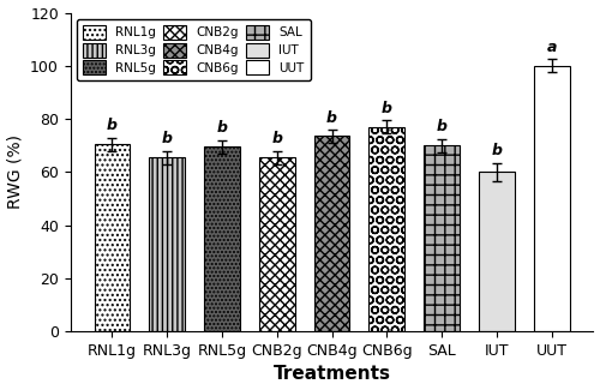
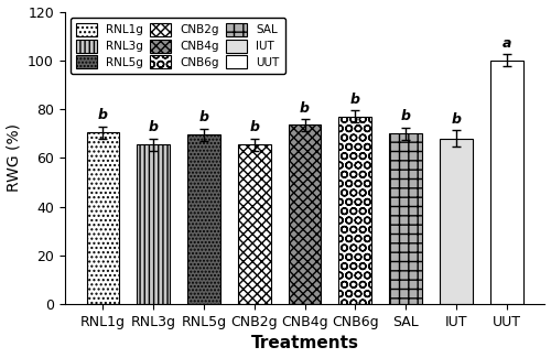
IUT: 60.0 -> 68.0
